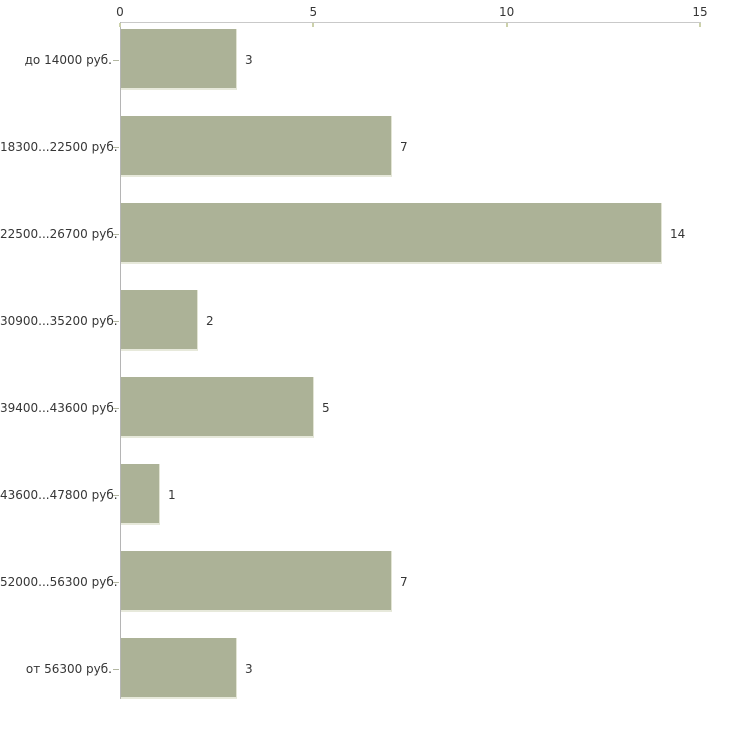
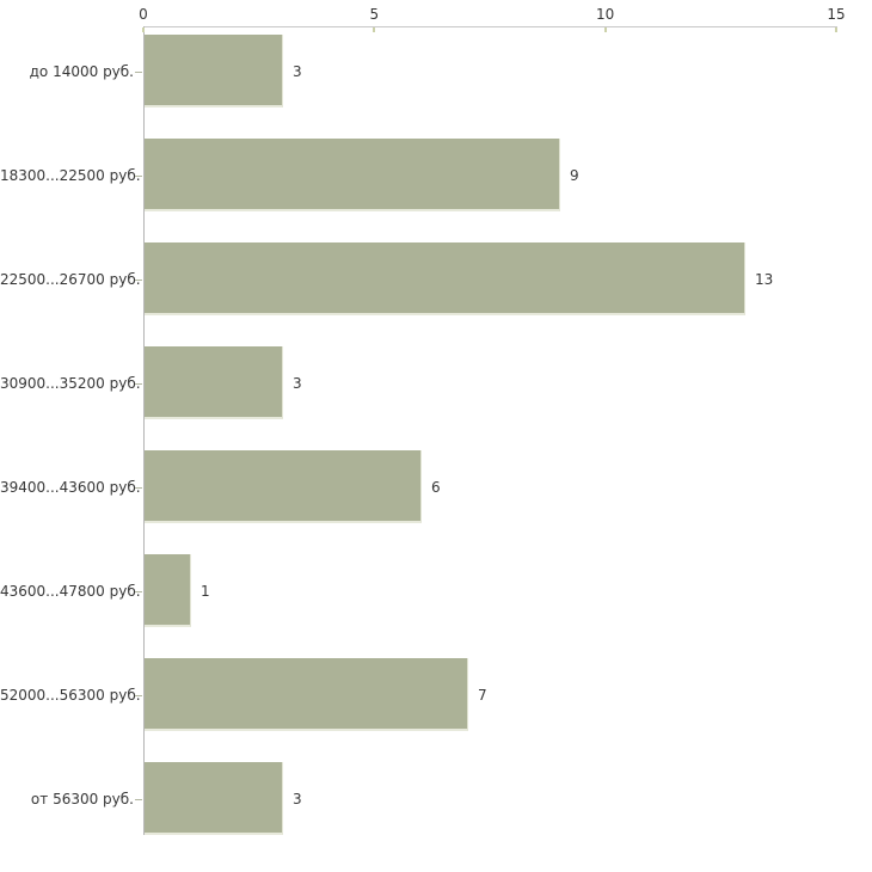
18300...22500 руб.: 7 -> 9
22500...26700 руб.: 14 -> 13
30900...35200 руб.: 2 -> 3
39400...43600 руб.: 5 -> 6
